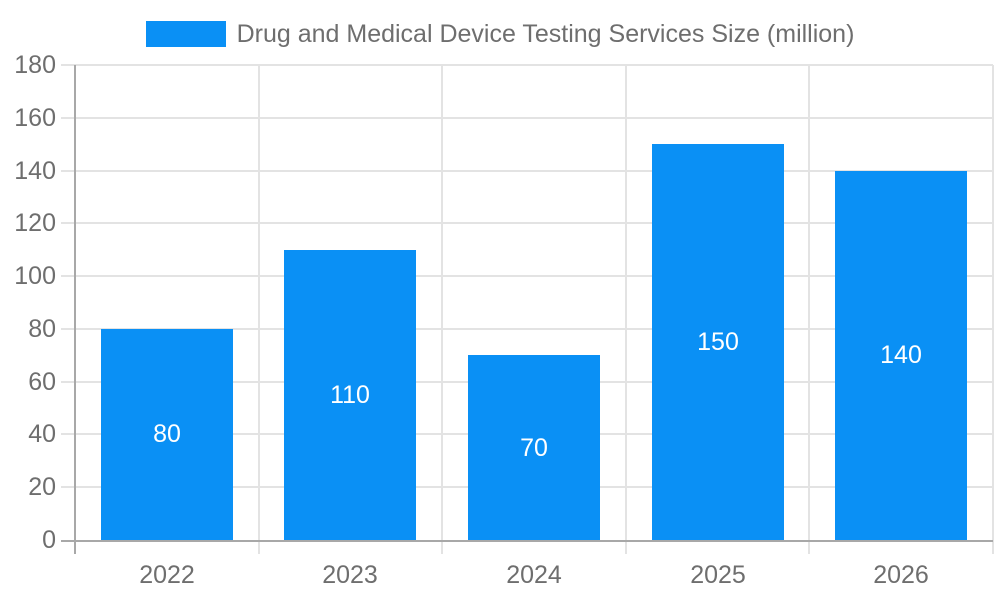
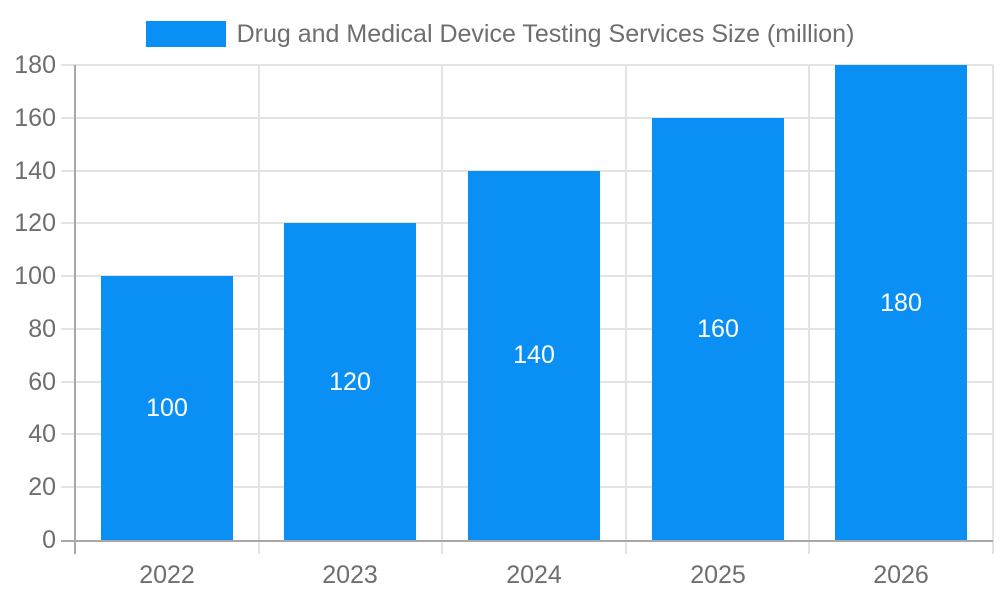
2022: 80 -> 100
2023: 110 -> 120
2024: 70 -> 140
2025: 150 -> 160
2026: 140 -> 180
